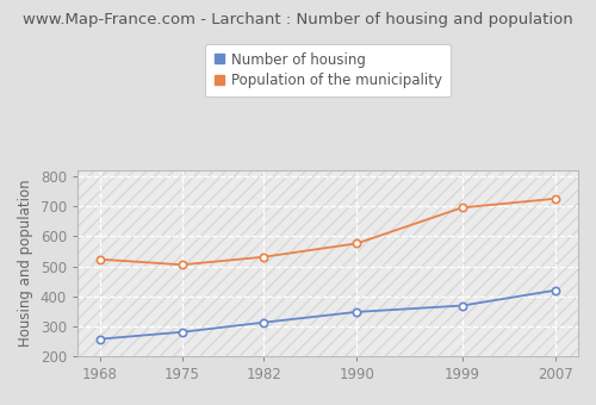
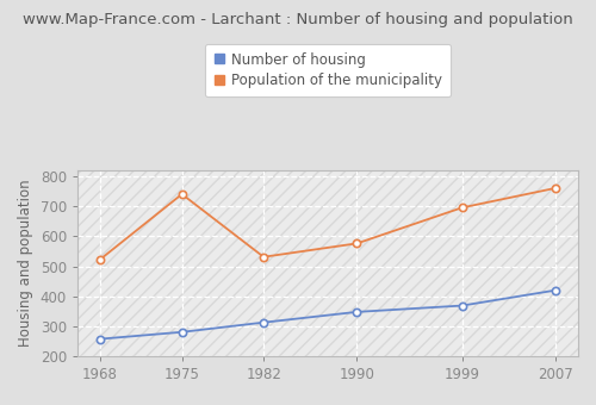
Population of the municipality/1975: 505 -> 740
Population of the municipality/2007: 725 -> 760
